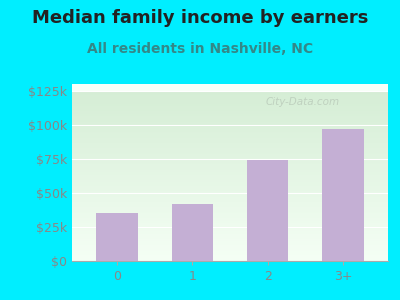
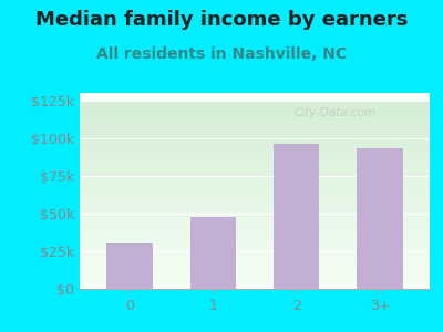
0: $35k -> $30k
1: $42k -> $48k
2: $74k -> $96k
3+: $97k -> $93k
